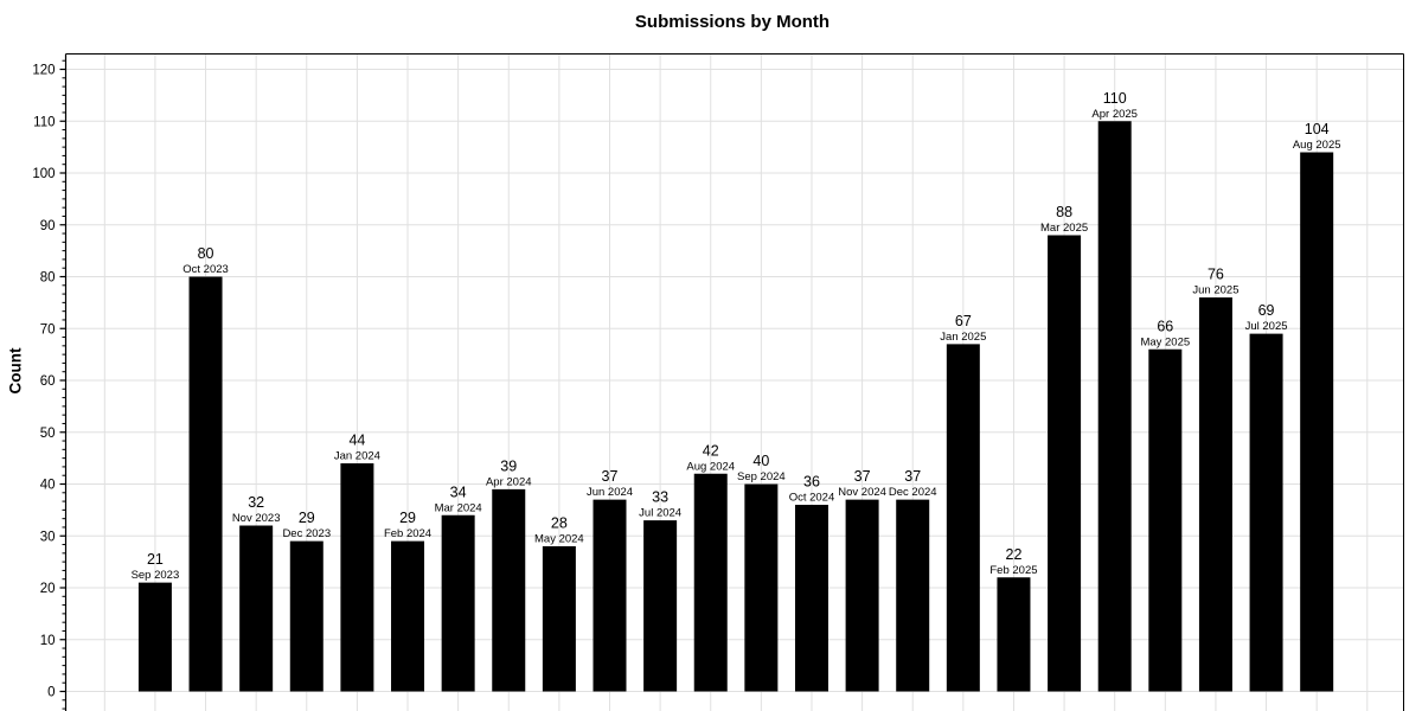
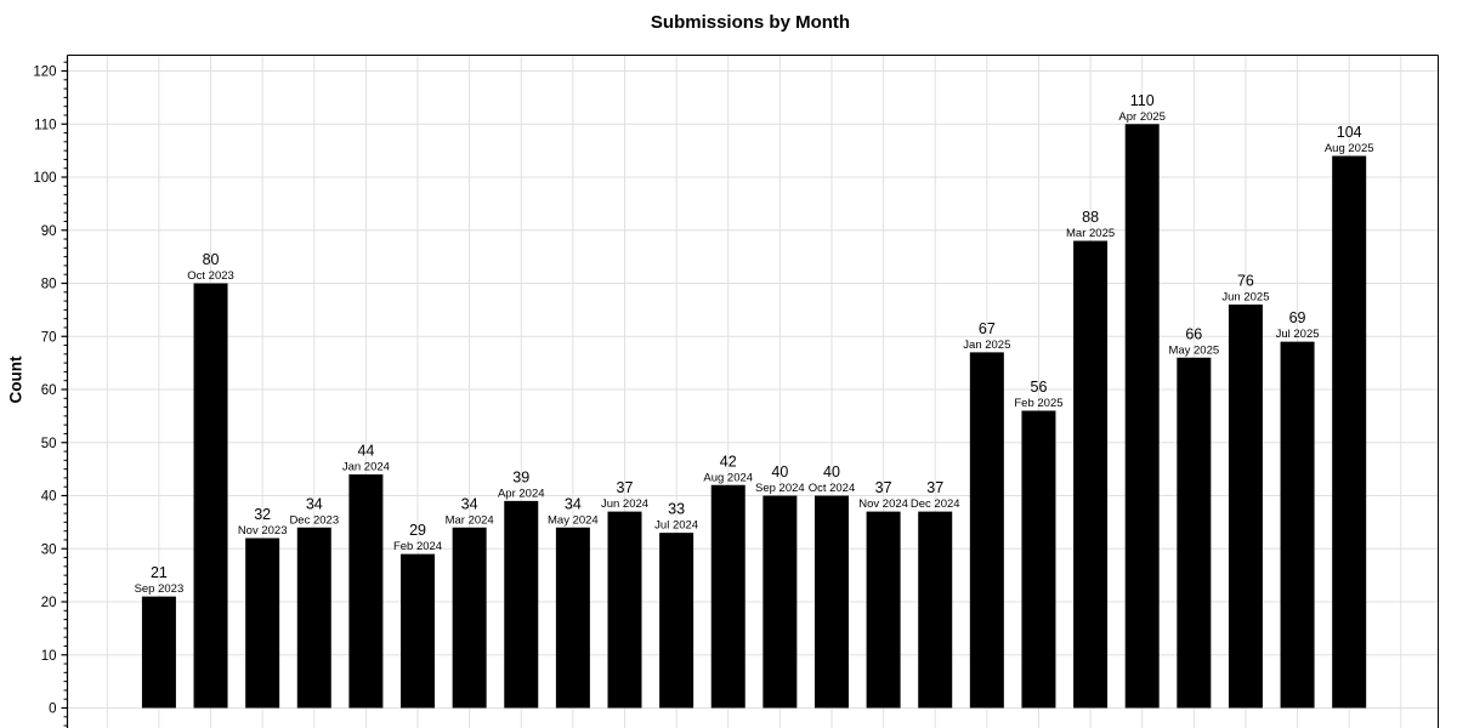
Dec 2023: 29 -> 34
May 2024: 28 -> 34
Oct 2024: 36 -> 40
Feb 2025: 22 -> 56
